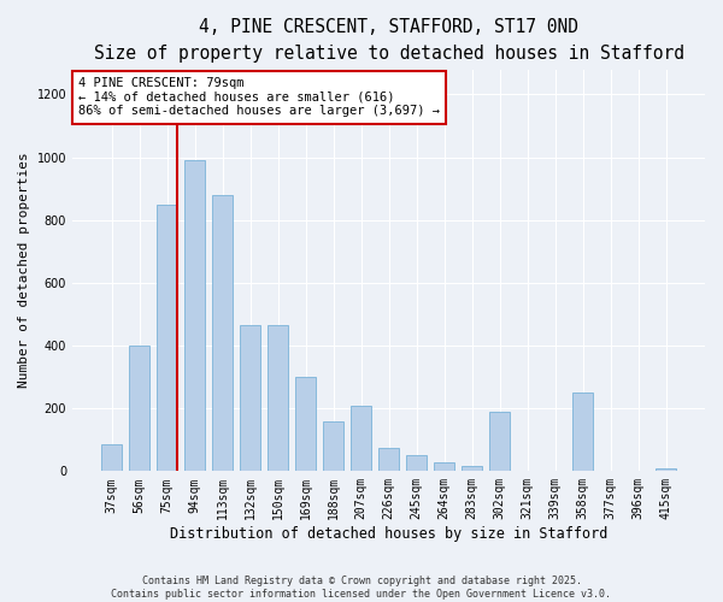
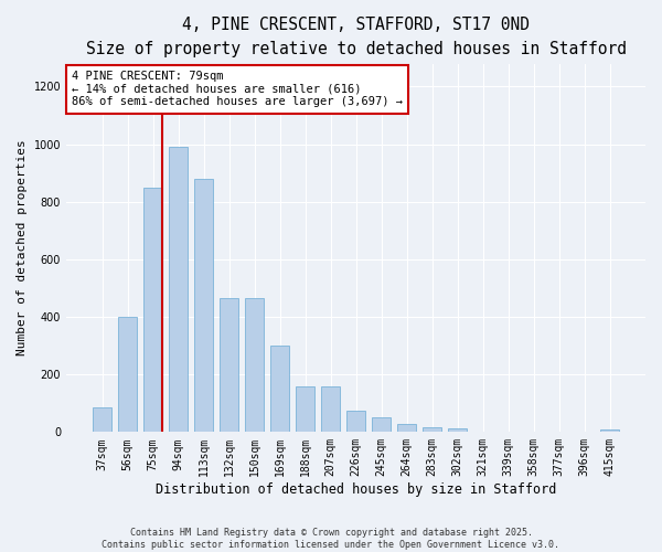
207sqm: 210 -> 160
302sqm: 190 -> 12
358sqm: 250 -> 1
